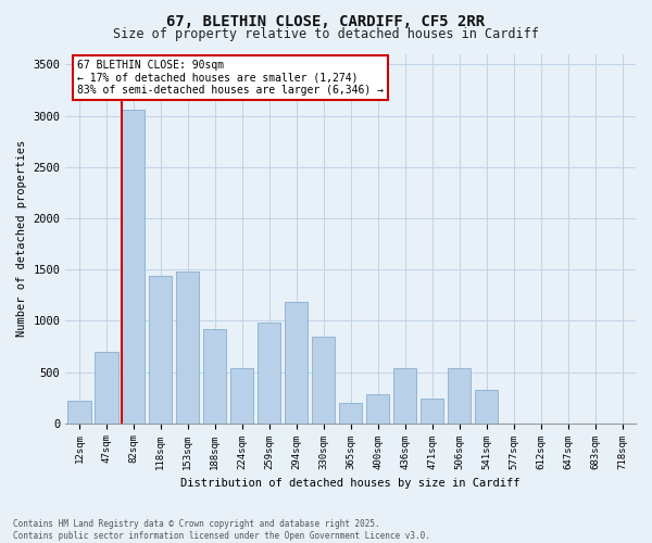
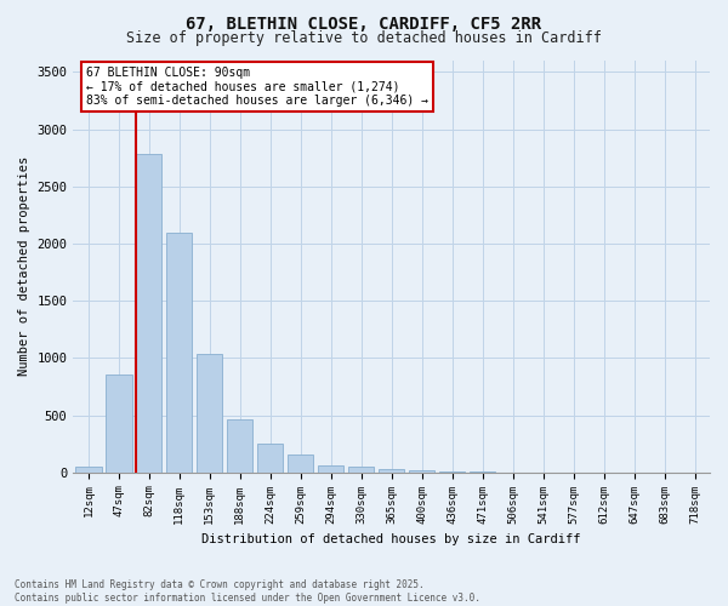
12sqm: 220 -> 60
47sqm: 700 -> 850
82sqm: 3060 -> 2780
118sqm: 1440 -> 2100
153sqm: 1480 -> 1040
188sqm: 920 -> 460
224sqm: 540 -> 250
259sqm: 980 -> 160
294sqm: 1180 -> 60
330sqm: 840 -> 40
365sqm: 200 -> 30
400sqm: 280 -> 20
436sqm: 540 -> 10
471sqm: 240 -> 0
506sqm: 540 -> 0
541sqm: 320 -> 0
